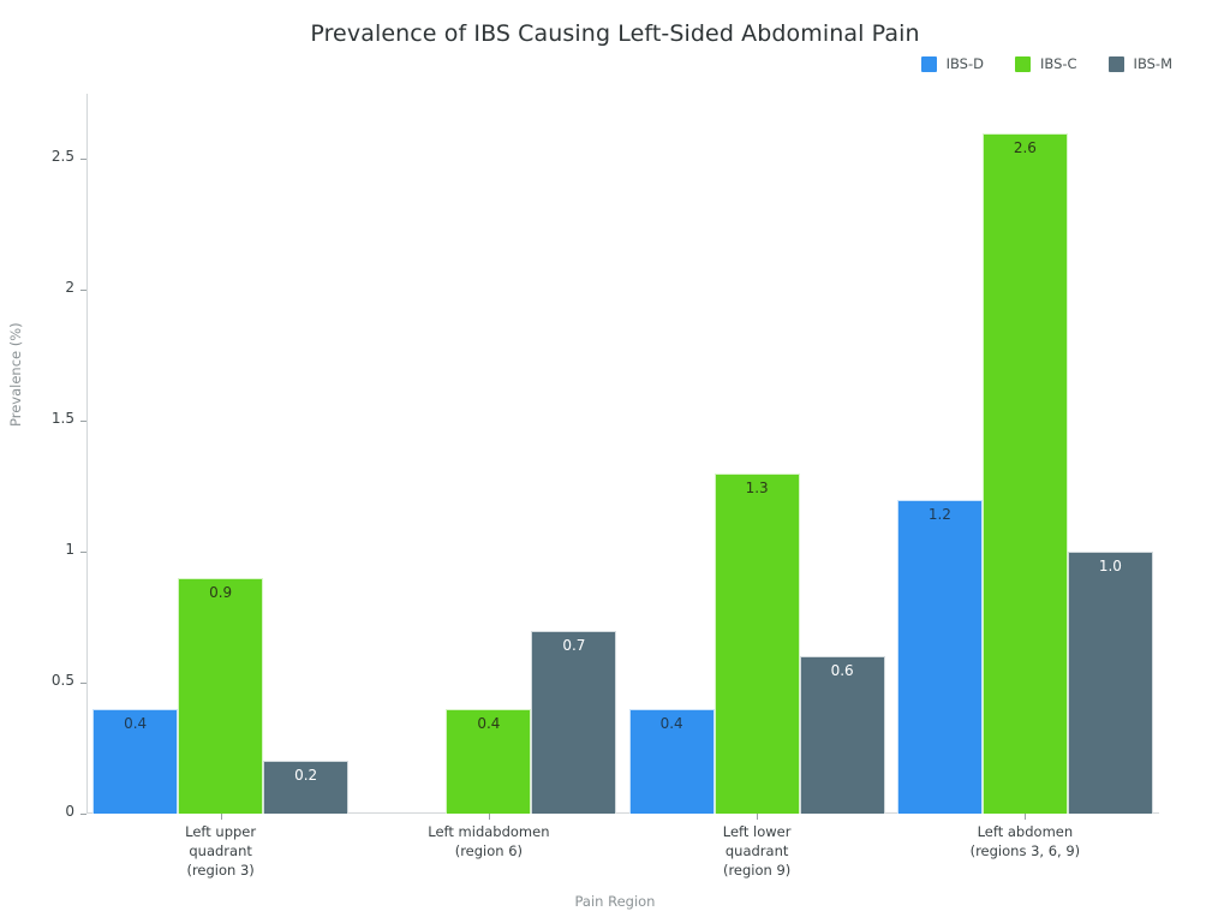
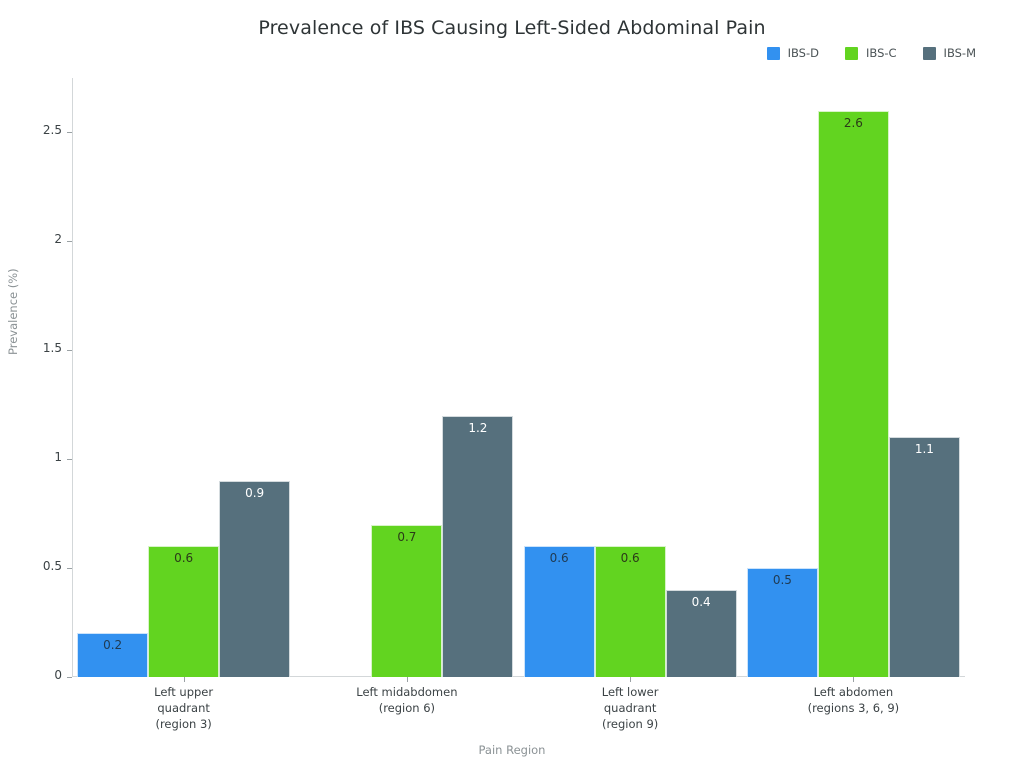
IBS-D/Left upper quadrant (region 3): 0.4 -> 0.2
IBS-C/Left upper quadrant (region 3): 0.9 -> 0.6
IBS-M/Left upper quadrant (region 3): 0.2 -> 0.9
IBS-C/Left midabdomen (region 6): 0.4 -> 0.7
IBS-M/Left midabdomen (region 6): 0.7 -> 1.2
IBS-D/Left lower quadrant (region 9): 0.4 -> 0.6
IBS-C/Left lower quadrant (region 9): 1.3 -> 0.6
IBS-M/Left lower quadrant (region 9): 0.6 -> 0.4
IBS-D/Left abdomen (regions 3, 6, 9): 1.2 -> 0.5
IBS-M/Left abdomen (regions 3, 6, 9): 1.0 -> 1.1
